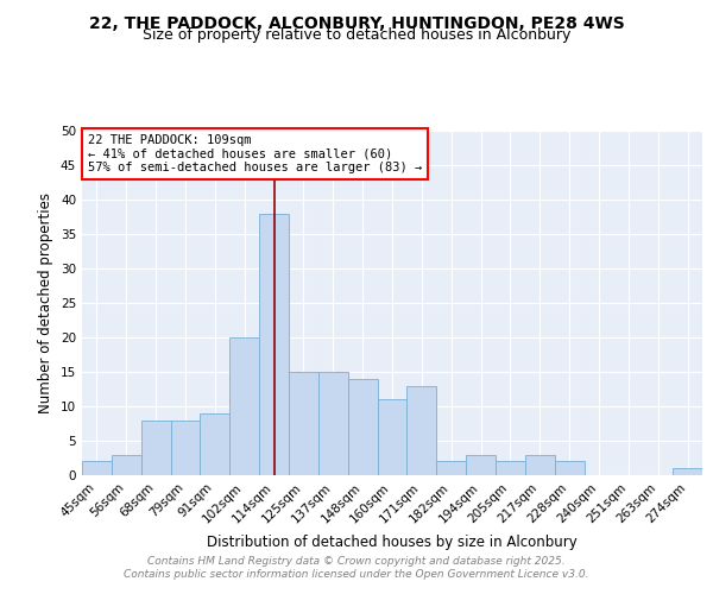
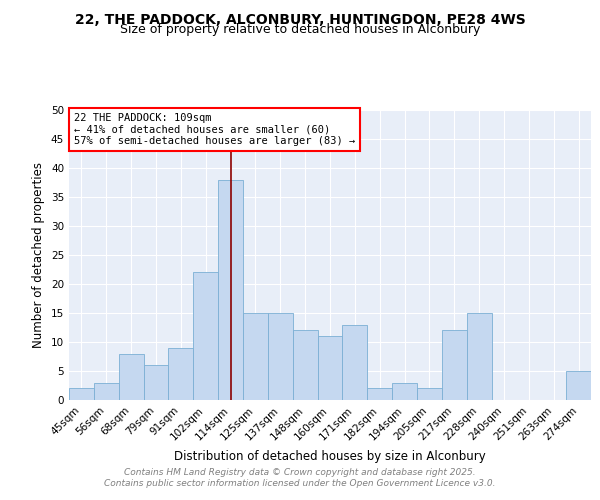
79sqm: 8 -> 6
102sqm: 20 -> 22
148sqm: 14 -> 12
217sqm: 3 -> 12
228sqm: 2 -> 15
274sqm: 1 -> 5
